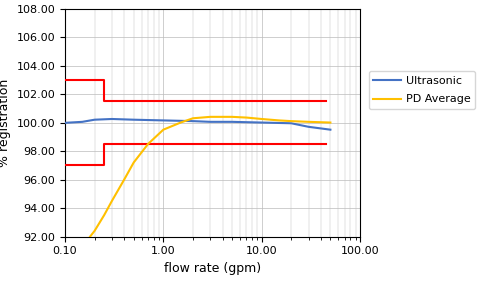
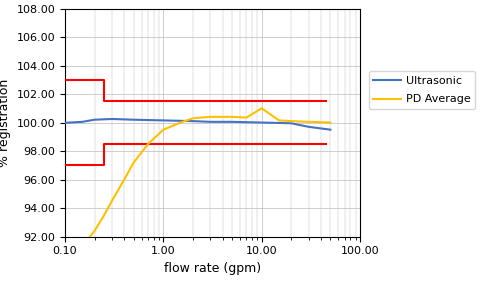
PD Average/10.00: 100.2 -> 101.0
